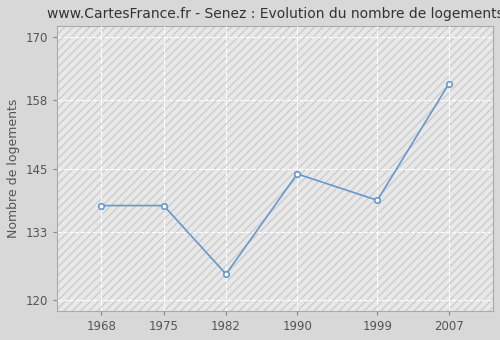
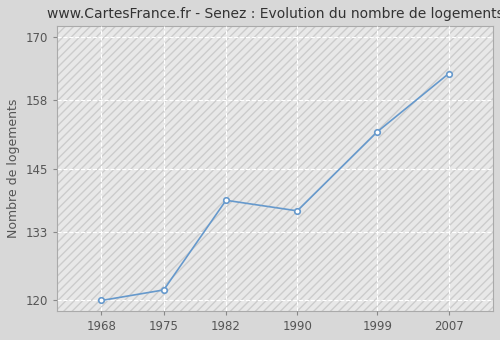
1968: 138 -> 120
1975: 138 -> 122
1982: 125 -> 139
1990: 144 -> 137
1999: 139 -> 152
2007: 161 -> 163
